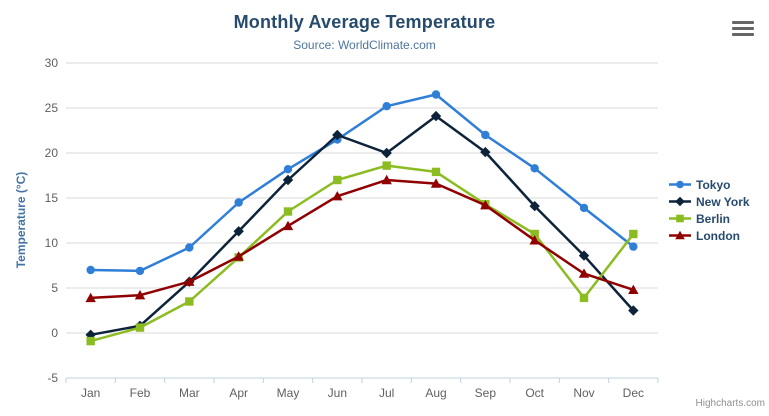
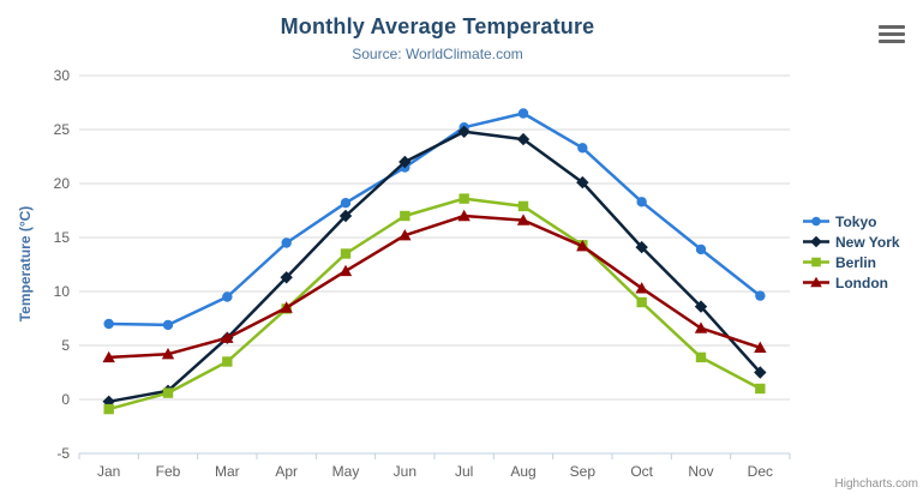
New York/Jul: 20 -> 25
Tokyo/Sep: 22 -> 23
Berlin/Oct: 11 -> 9
Berlin/Dec: 11 -> 1
